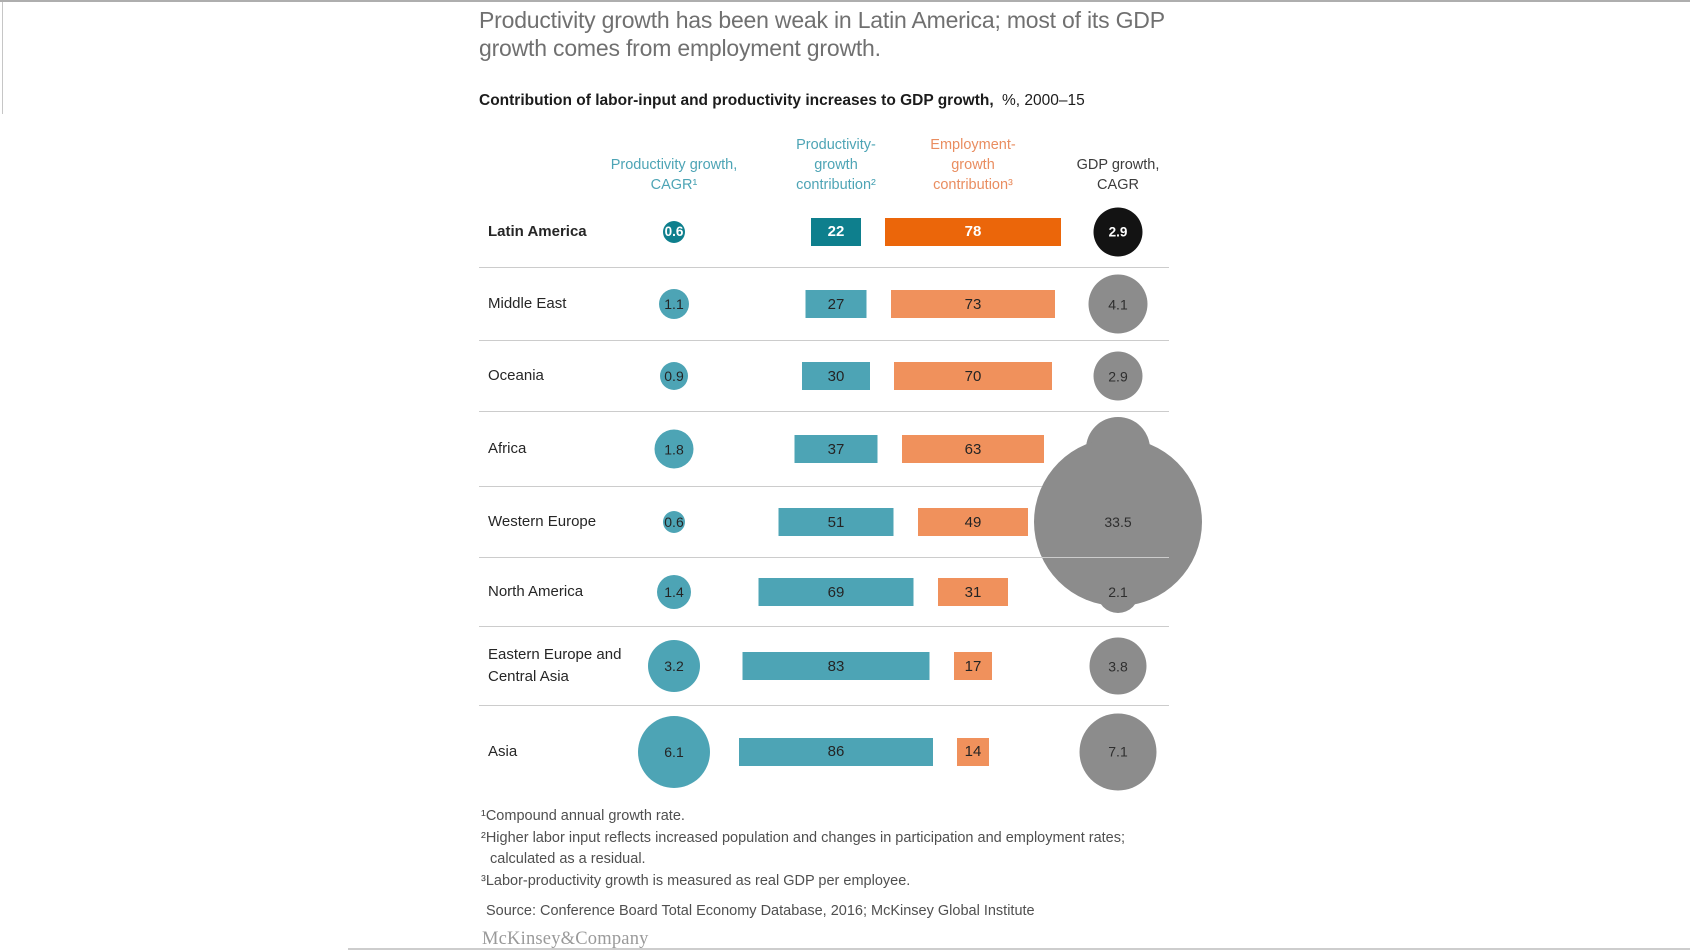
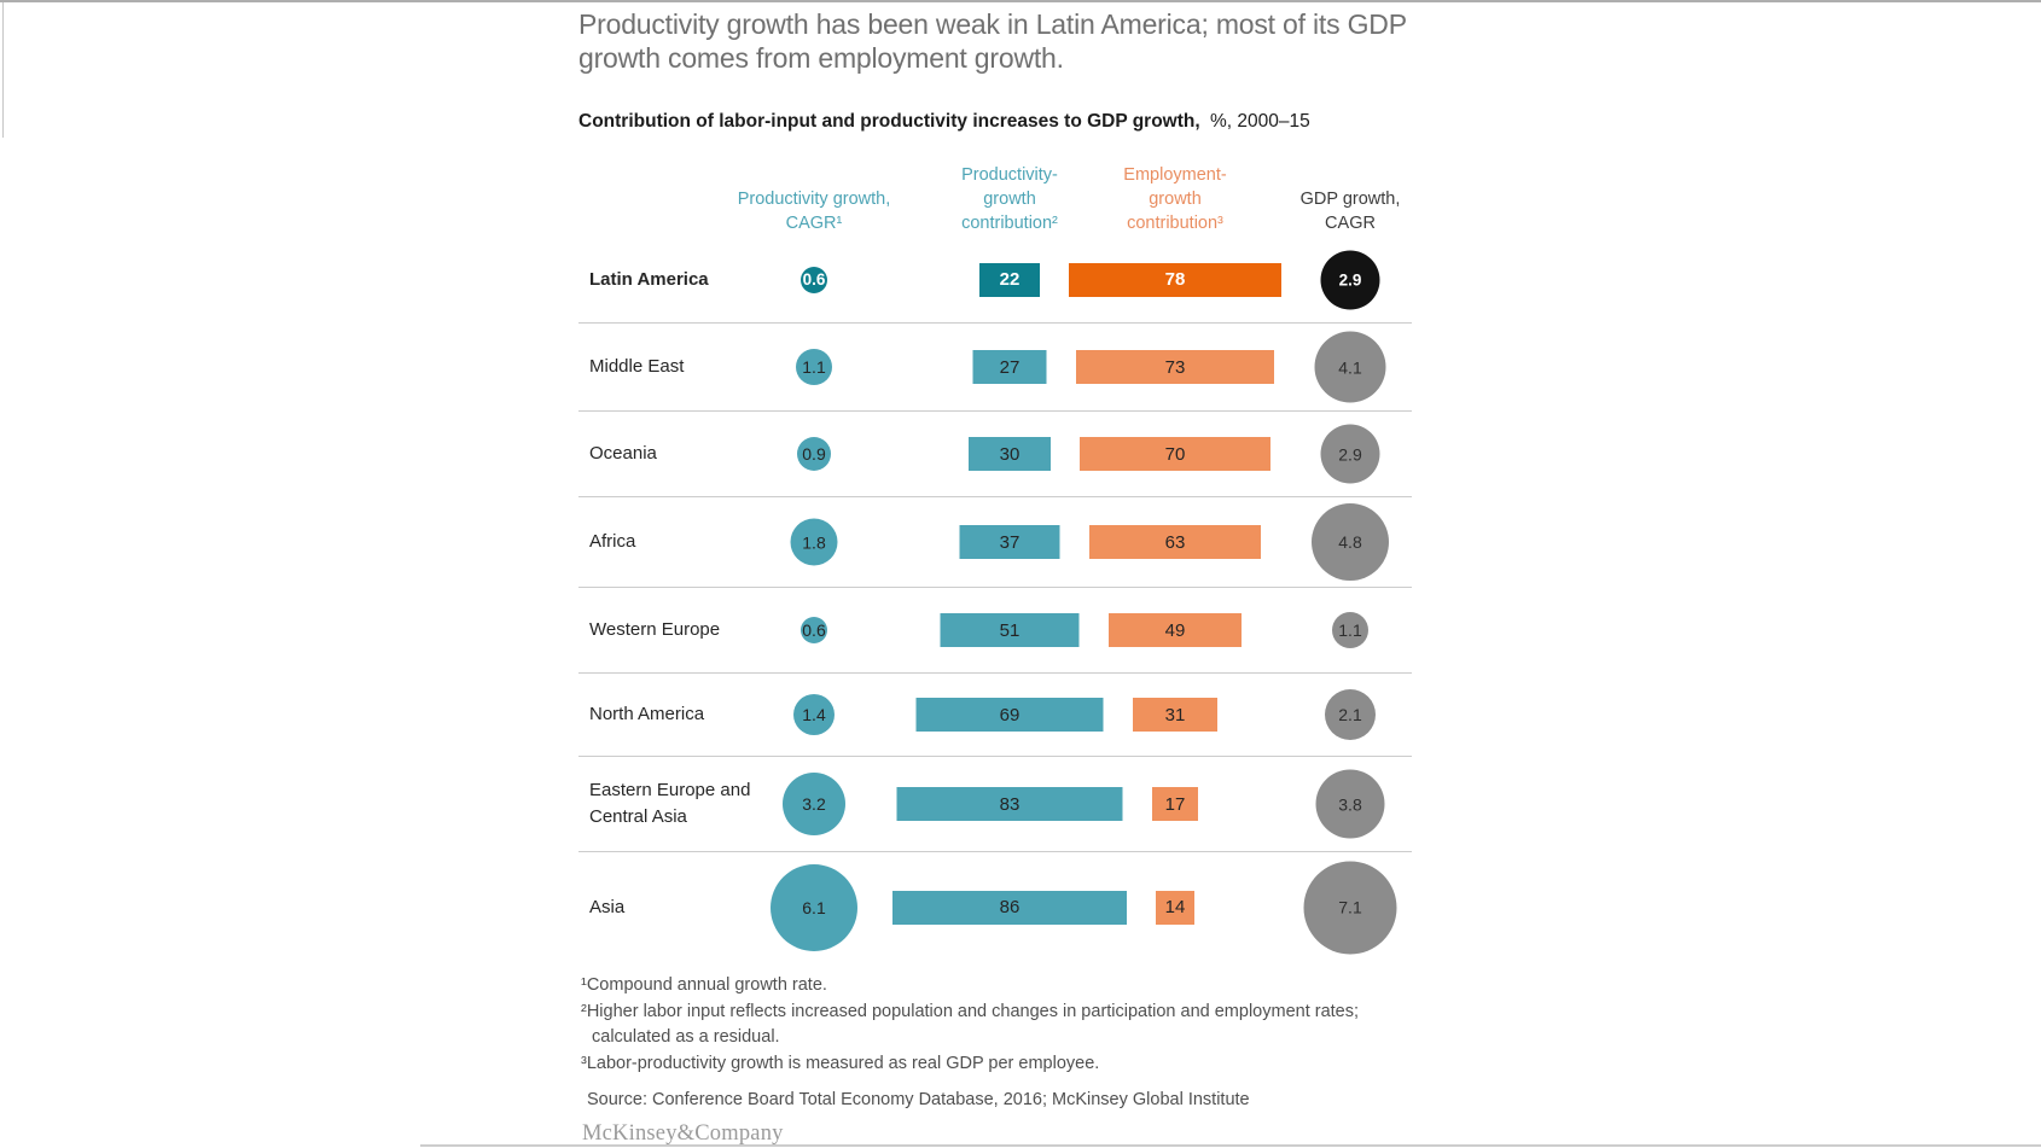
GDP growth, CAGR/Western Europe: 33.5 -> 1.1
